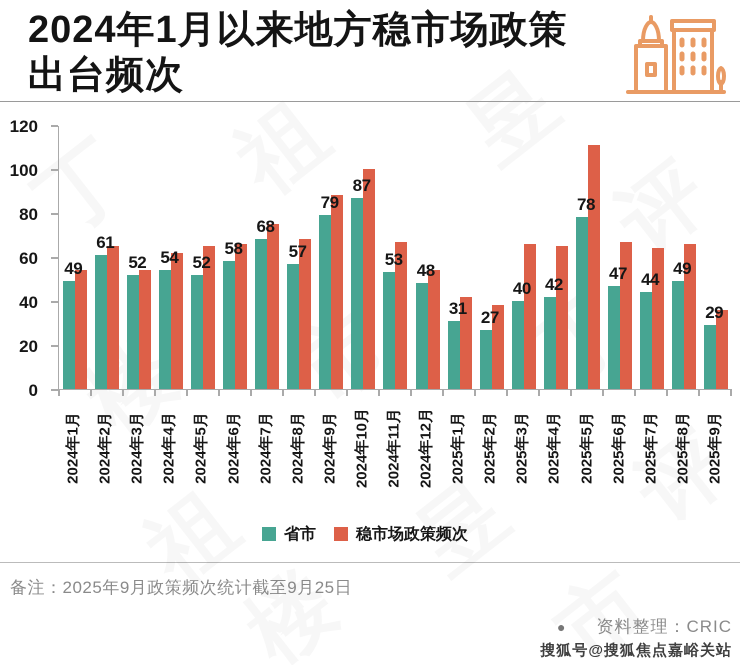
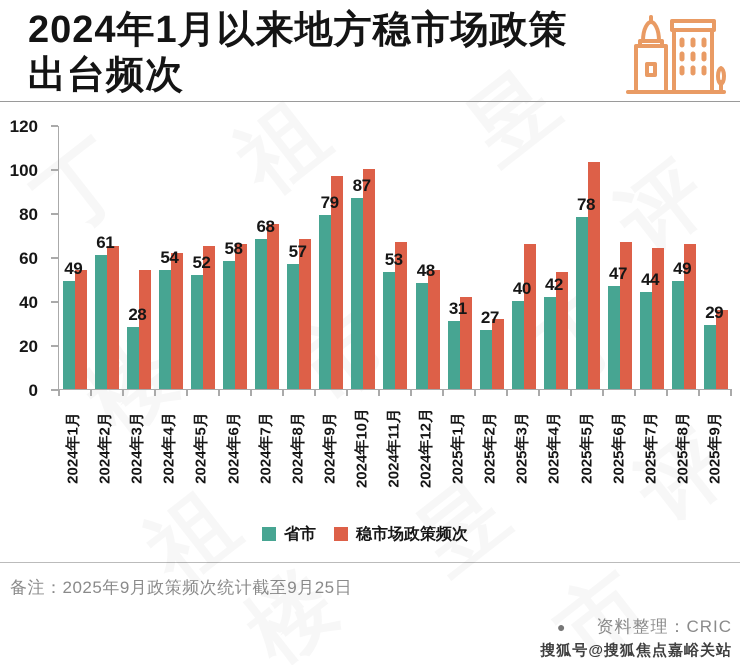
省市/2024年3月: 52 -> 28
稳市场政策频次/2024年9月: 88 -> 97
稳市场政策频次/2025年2月: 38 -> 32
稳市场政策频次/2025年4月: 65 -> 53
稳市场政策频次/2025年5月: 111 -> 103
